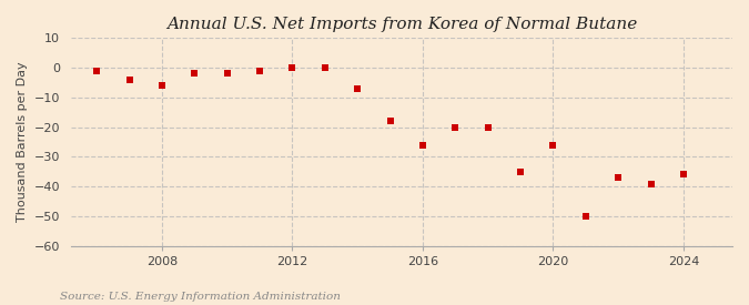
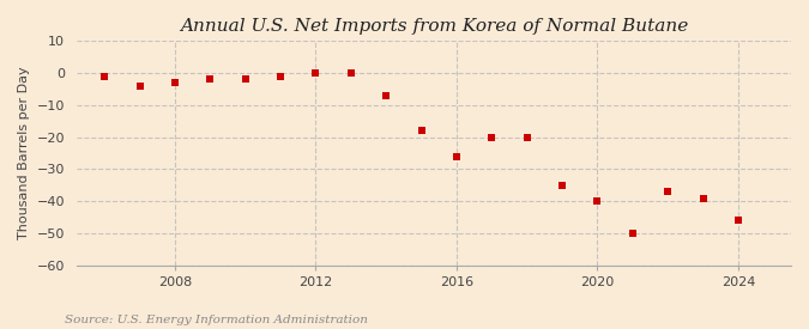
2008: -6 -> -3
2020: -26 -> -40
2024: -36 -> -46
